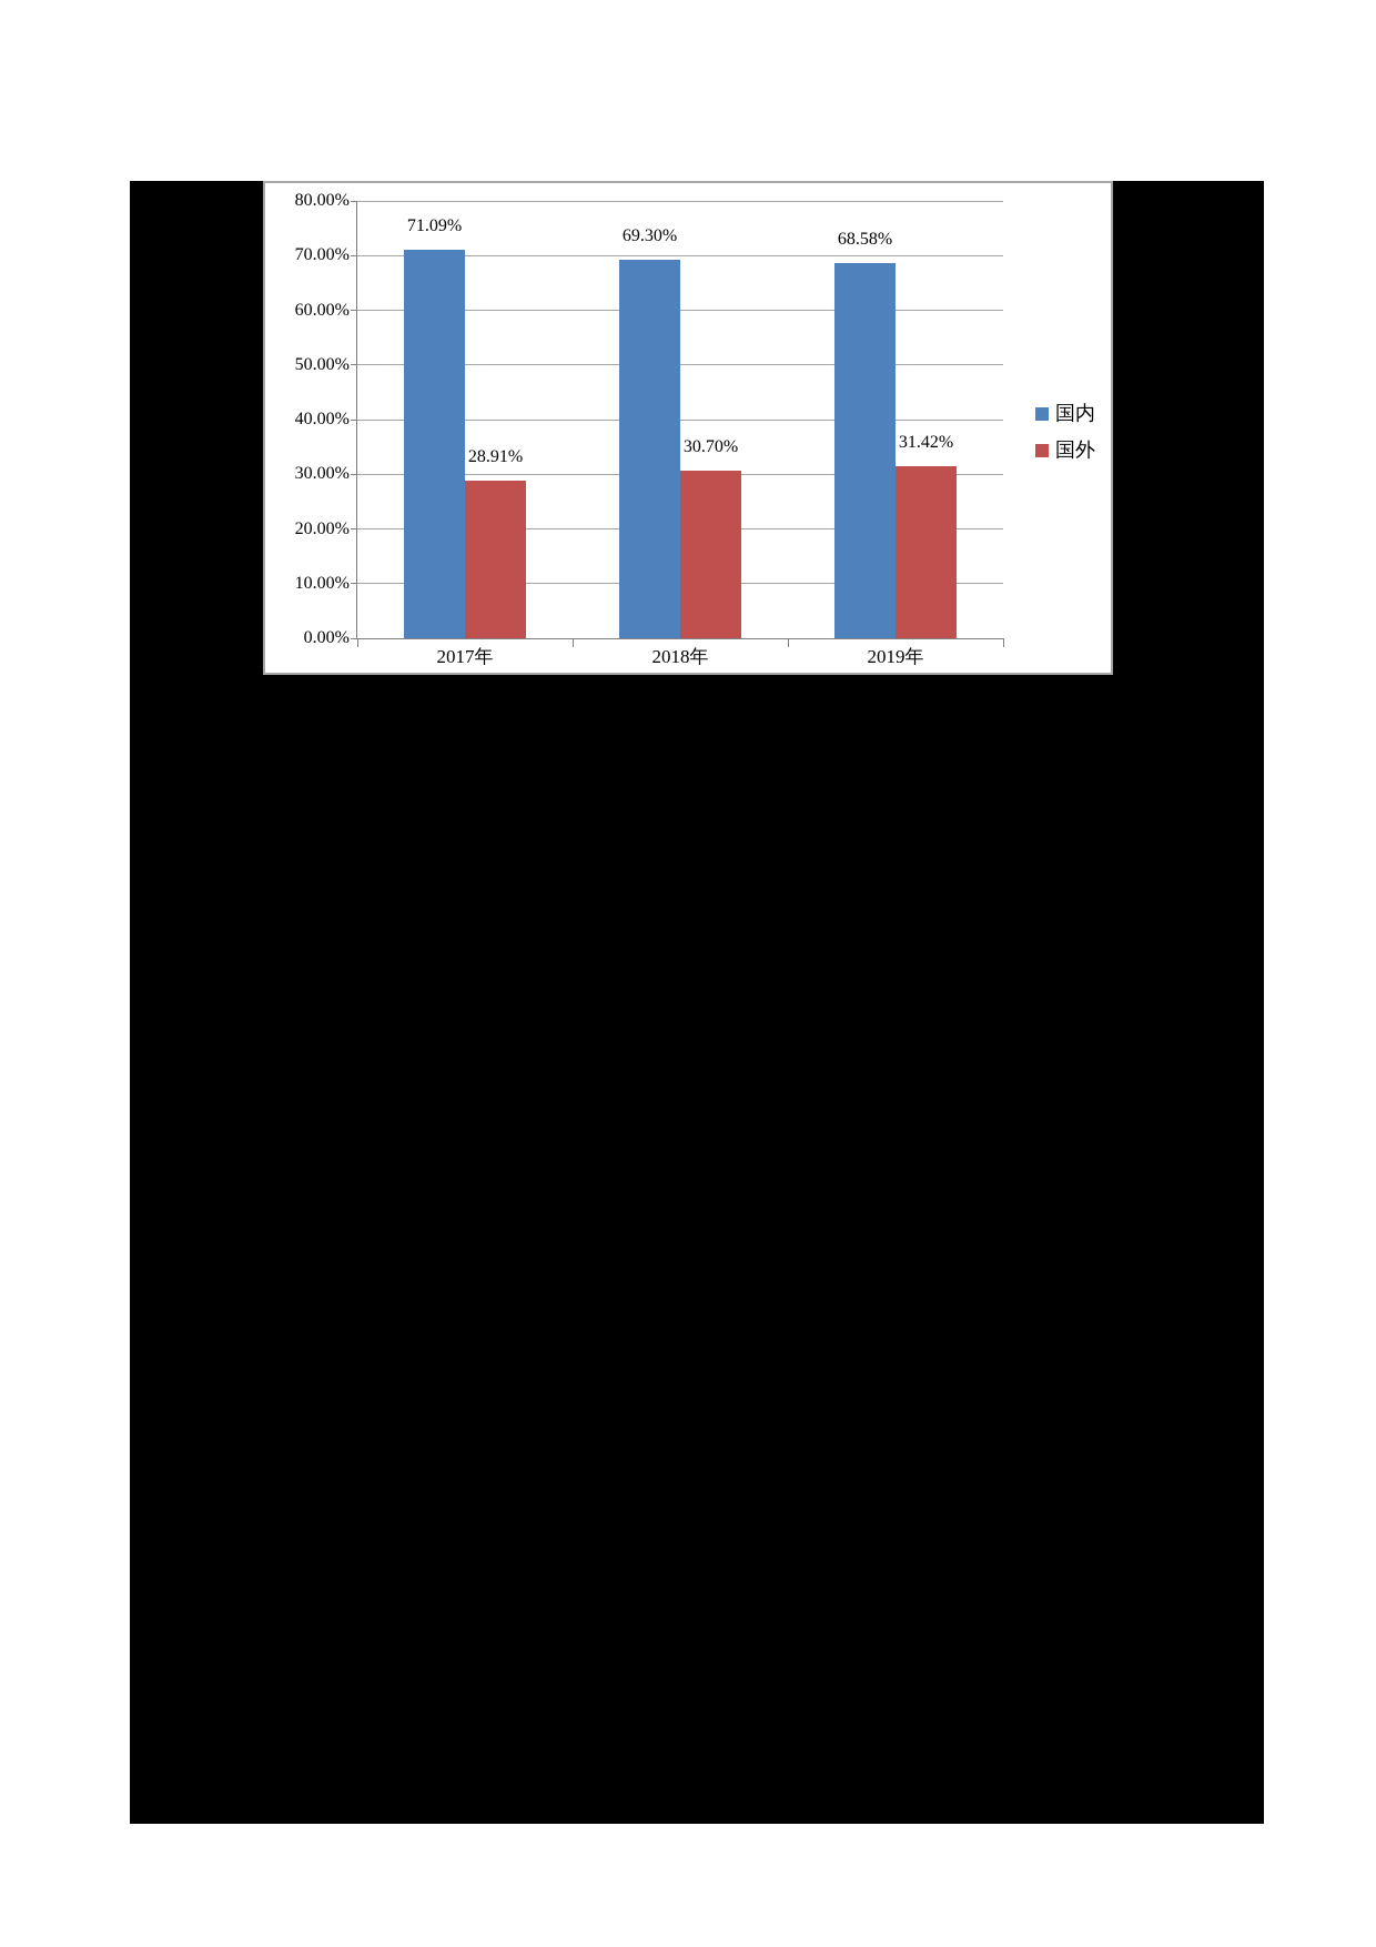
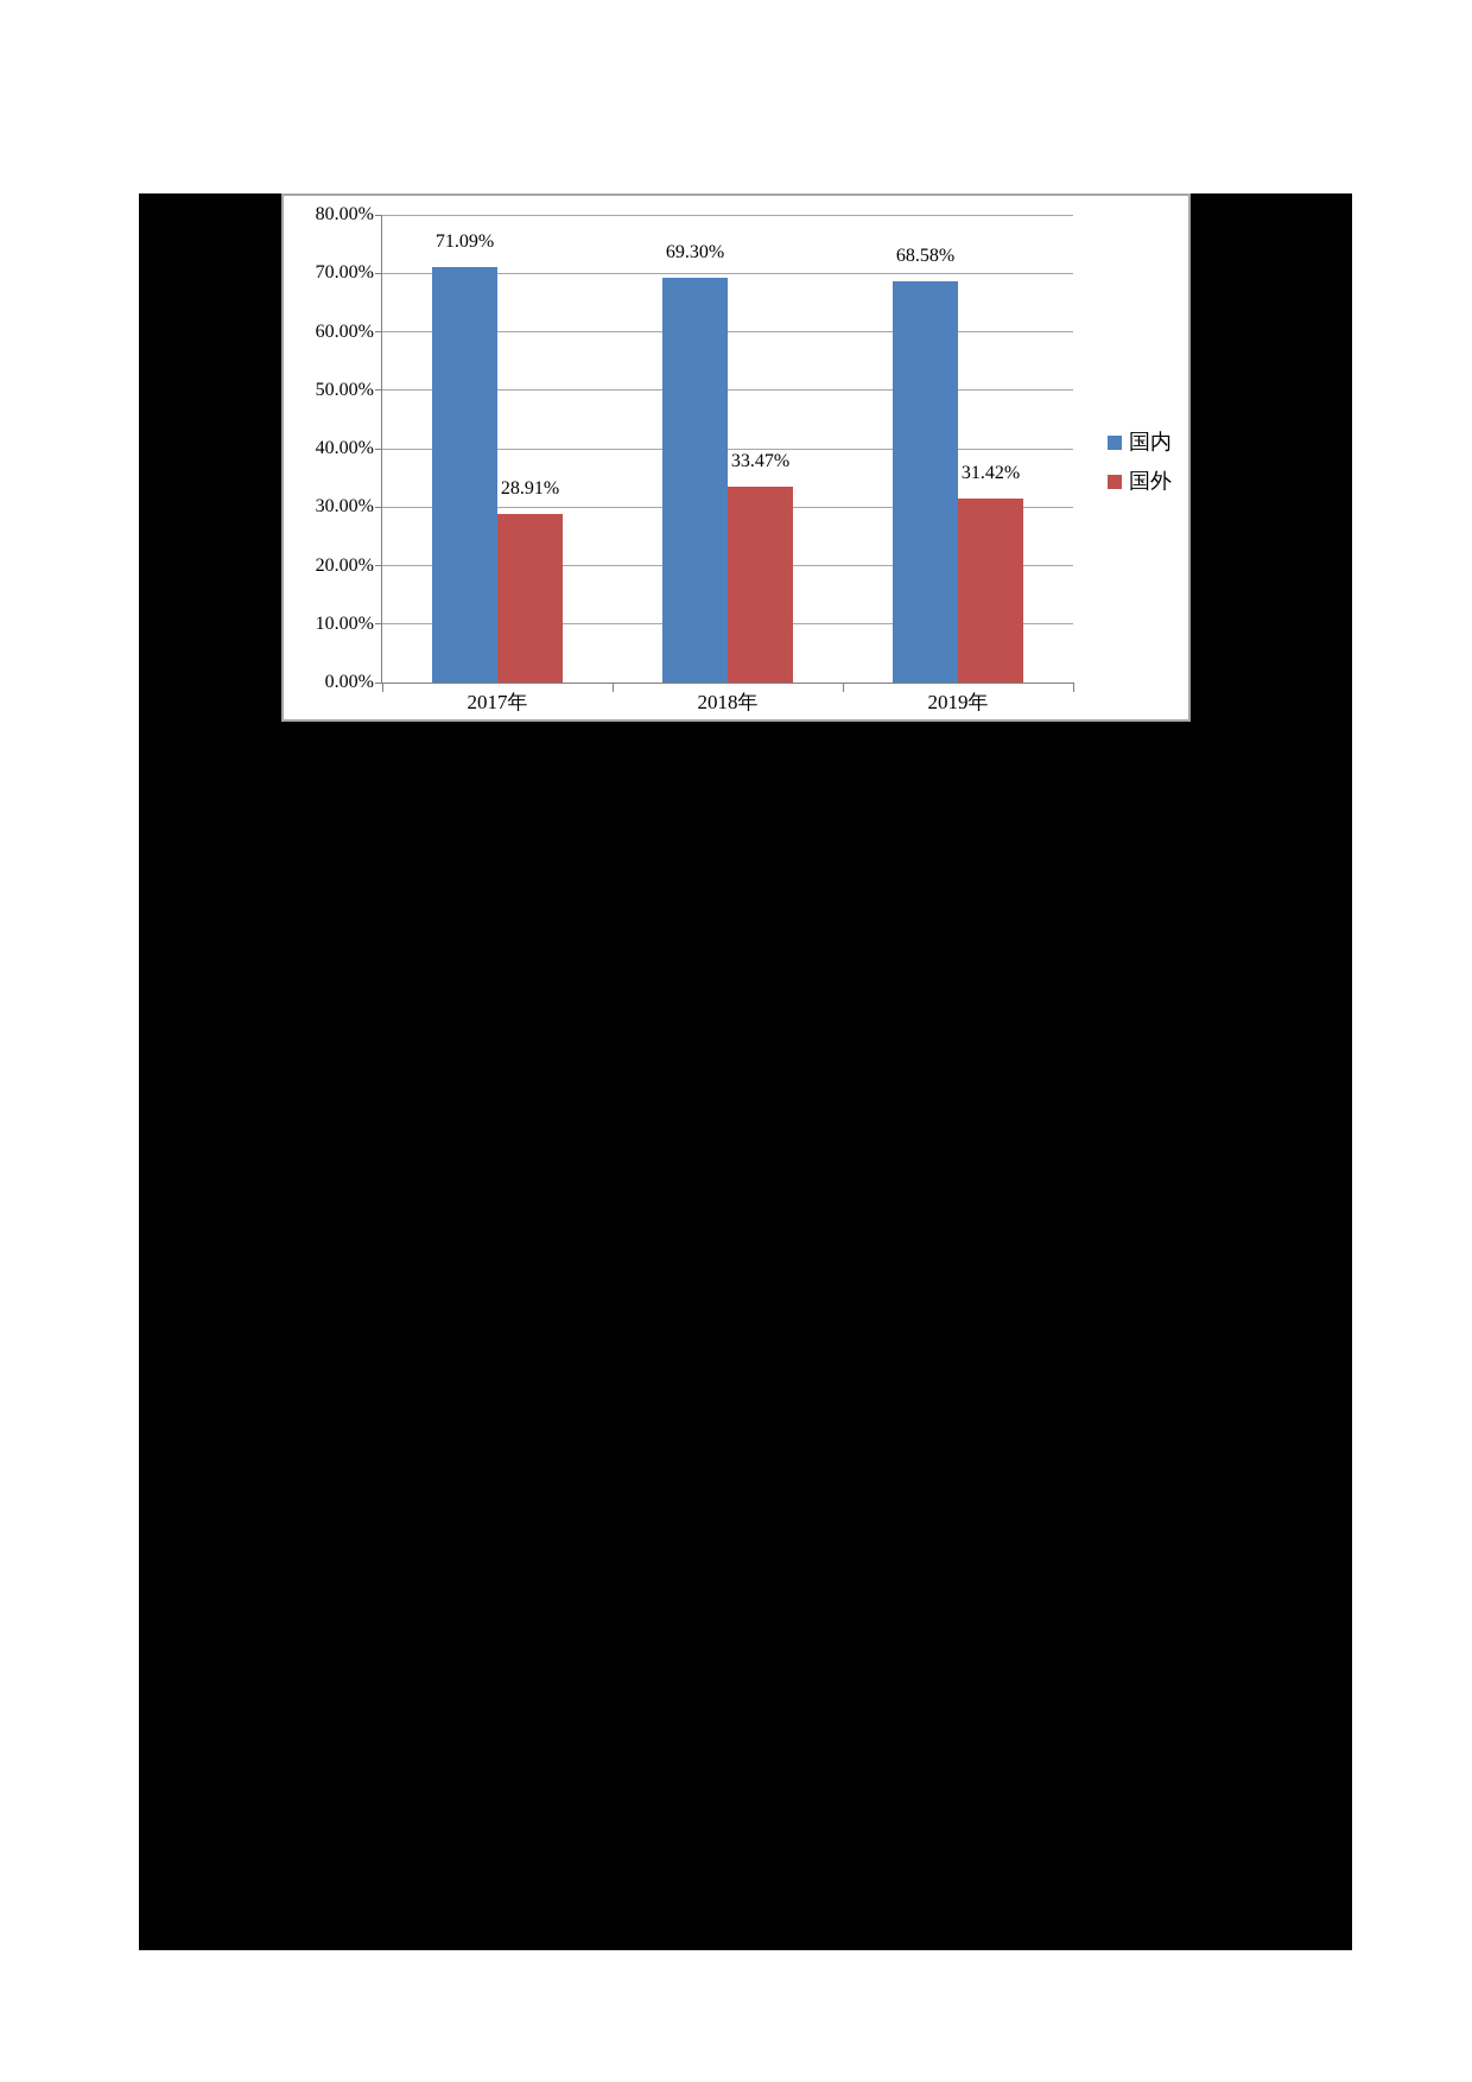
国外/2018年: 30.70% -> 33.47%
